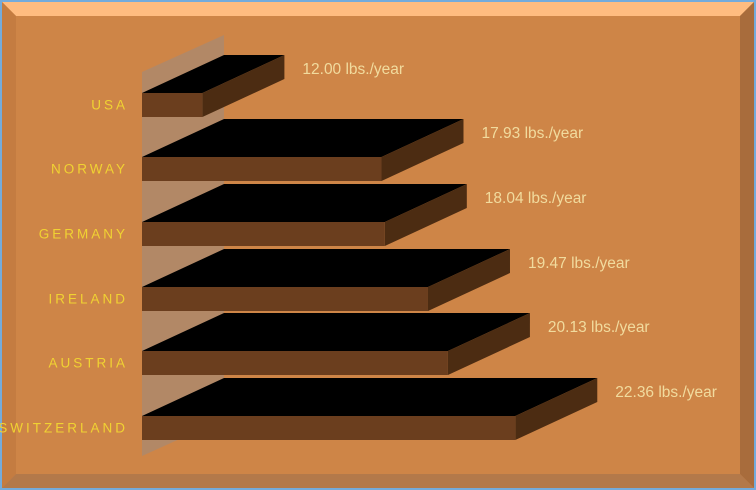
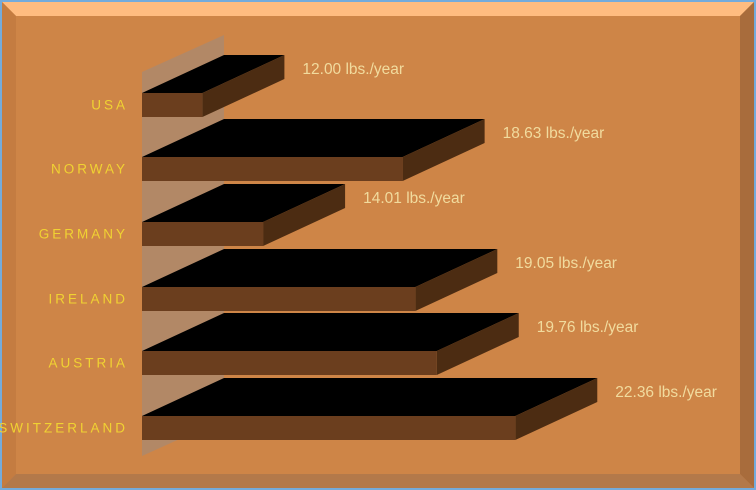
NORWAY: 17.93 -> 18.63
GERMANY: 18.04 -> 14.01
IRELAND: 19.47 -> 19.05
AUSTRIA: 20.13 -> 19.76
